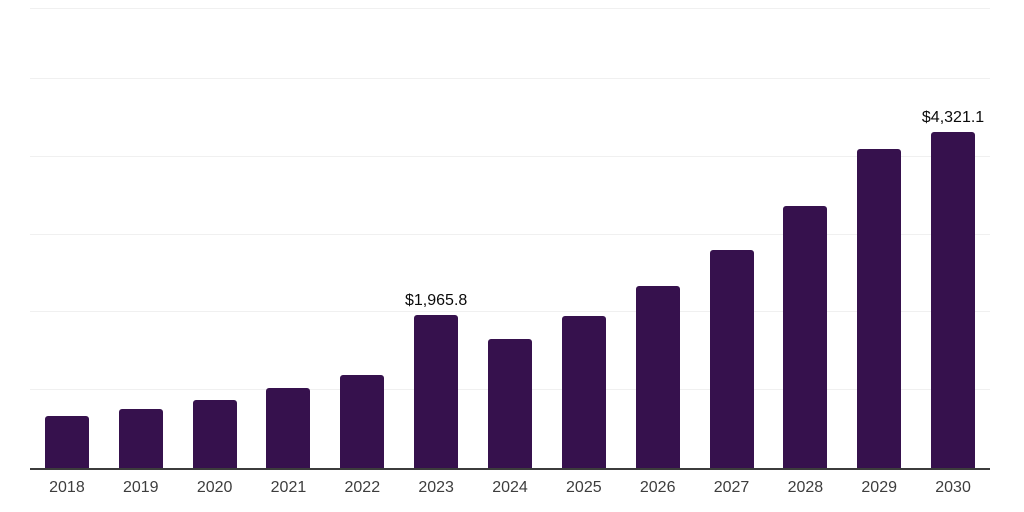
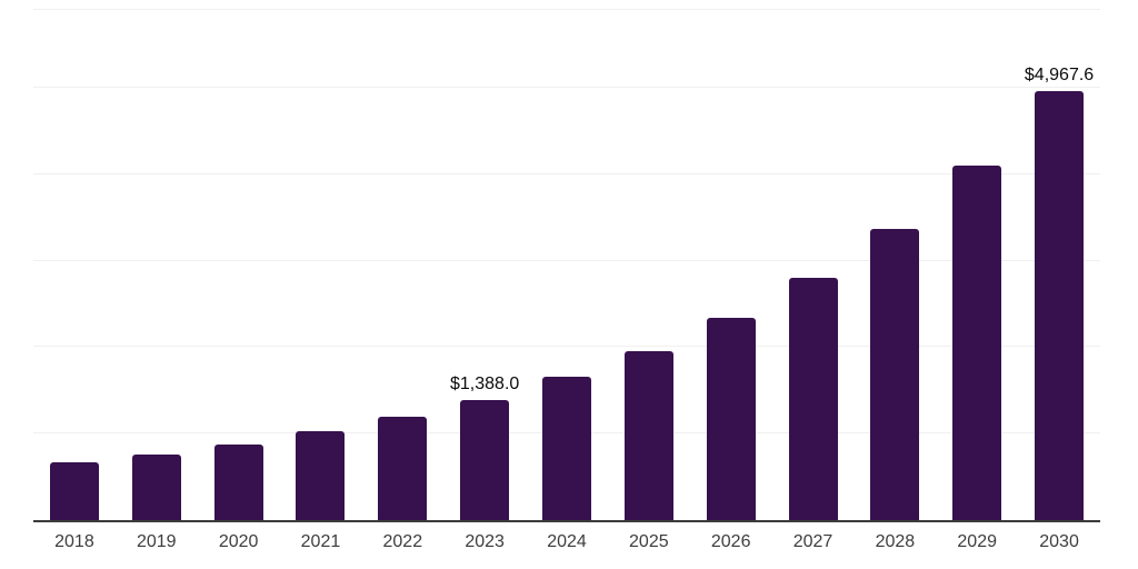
2023: $1,965.8 -> $1,388.0
2030: $4,321.1 -> $4,967.6
